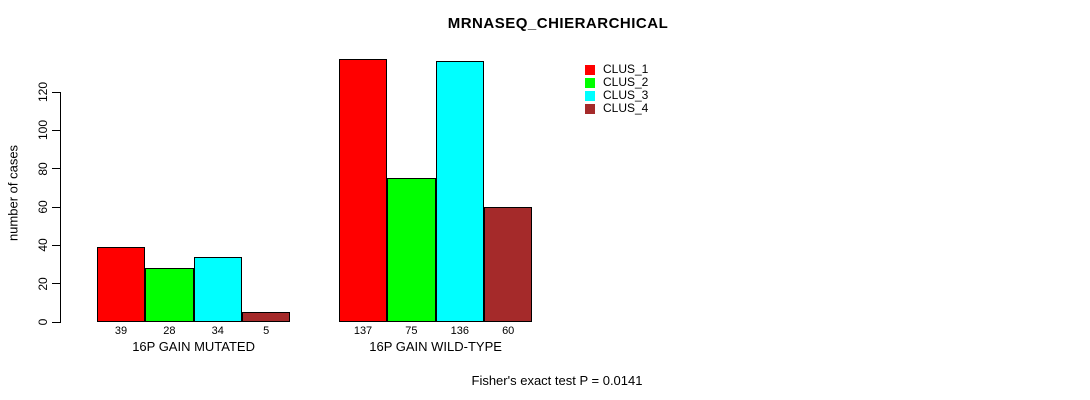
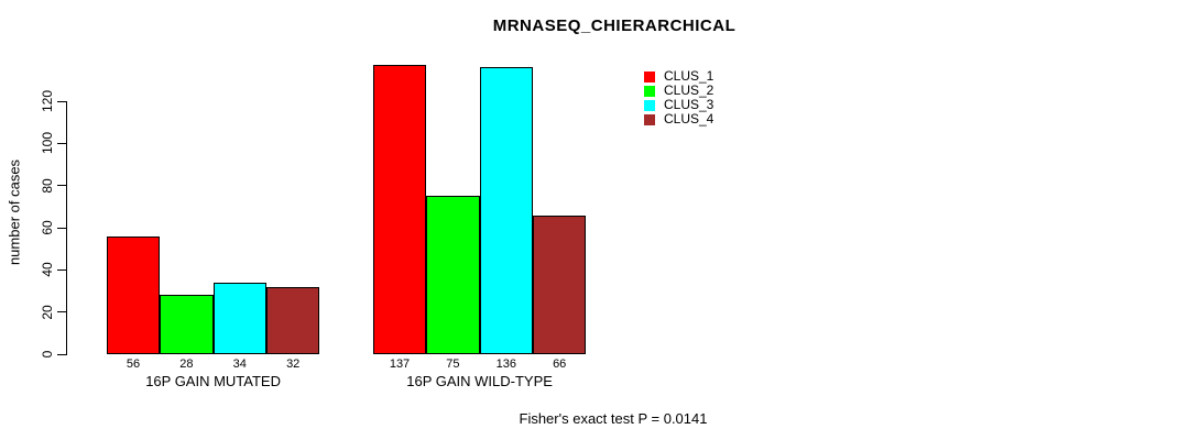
CLUS_1/16P GAIN MUTATED: 39 -> 56
CLUS_4/16P GAIN MUTATED: 5 -> 32
CLUS_4/16P GAIN WILD-TYPE: 60 -> 66
